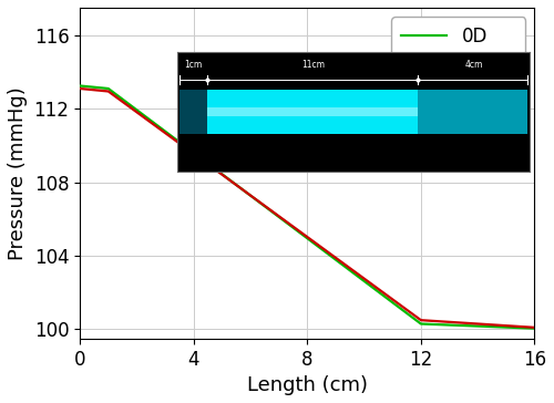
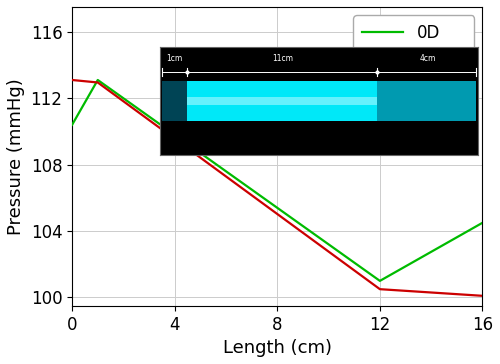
0D/0: 113.2 -> 110.4
0D/12: 100.3 -> 101.0
0D/16: 100.0 -> 104.5
